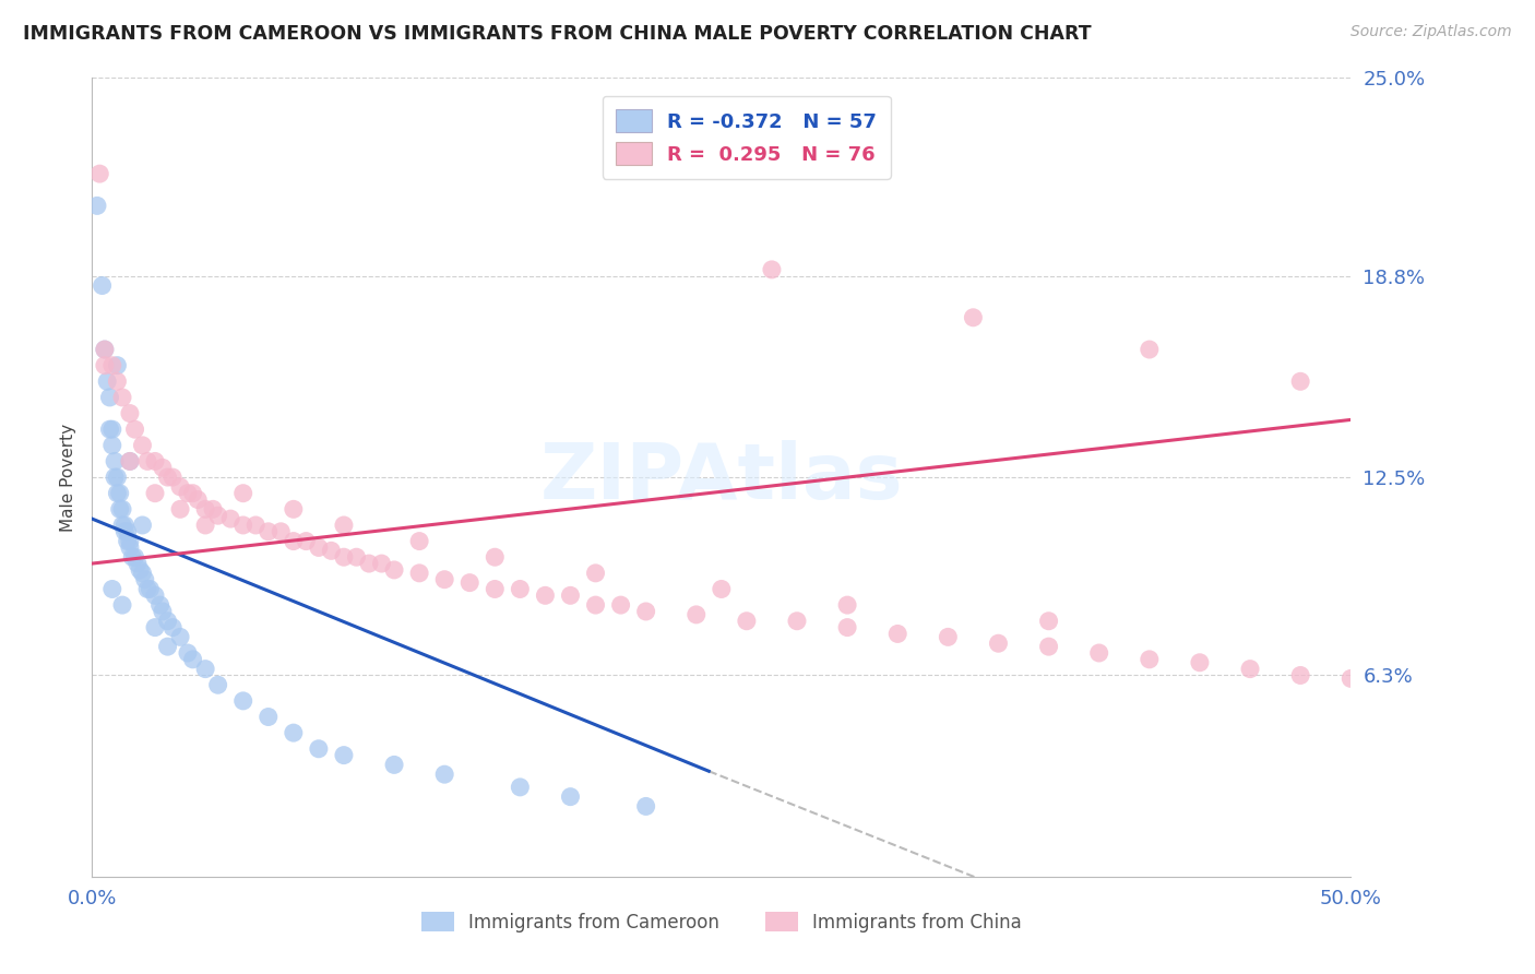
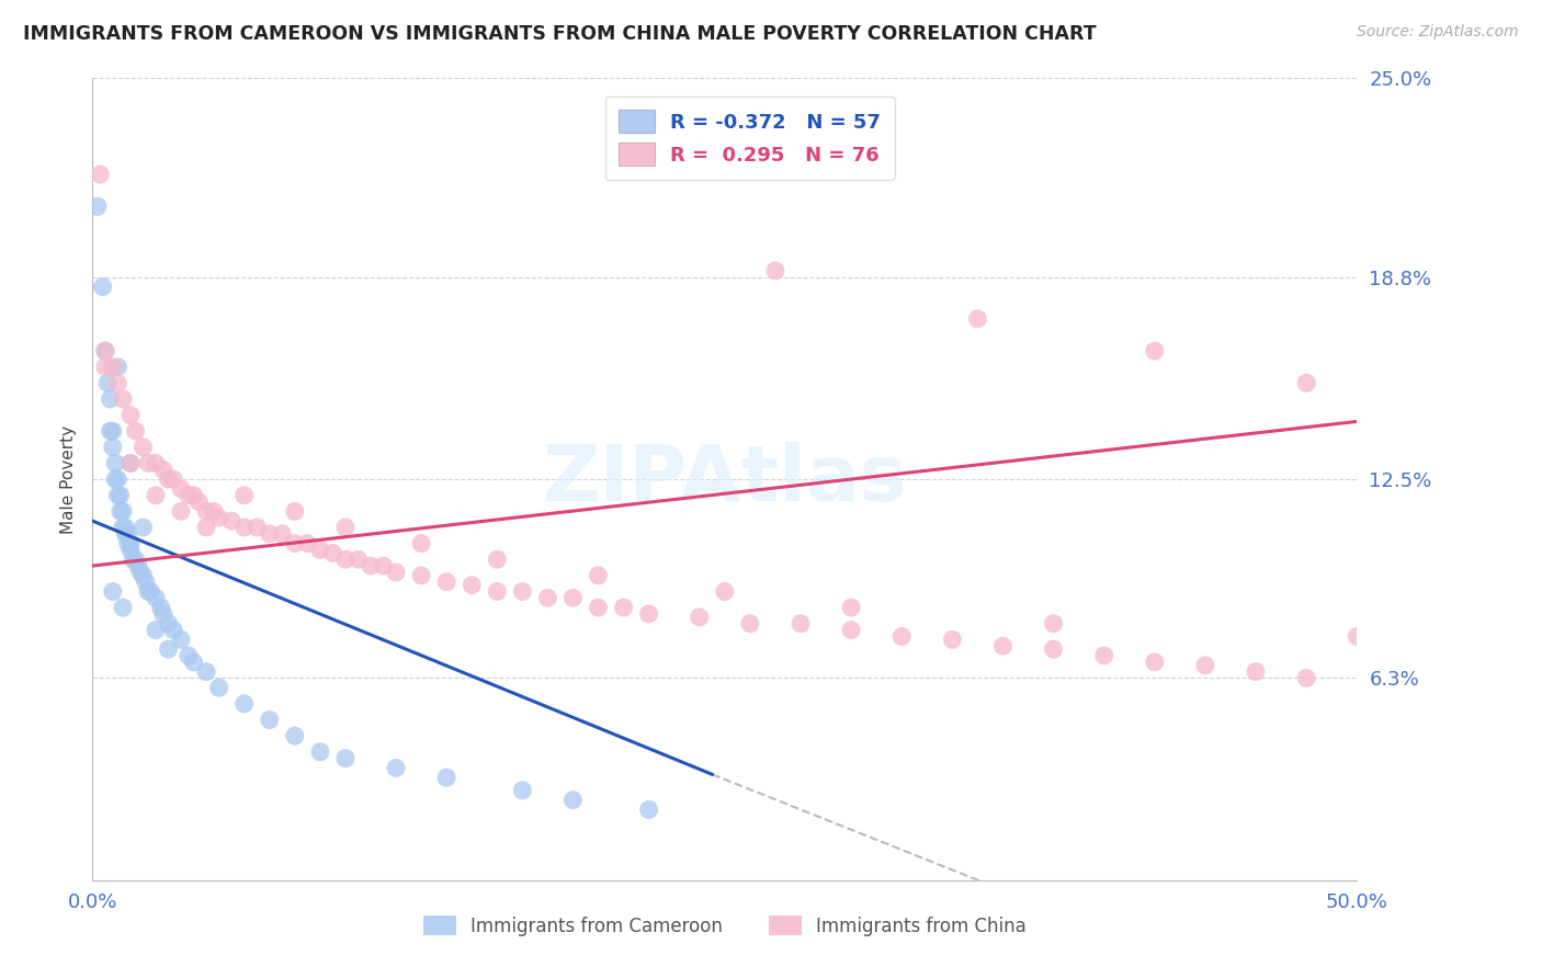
Immigrants from China/50.0%: 6.2% -> 7.6%
